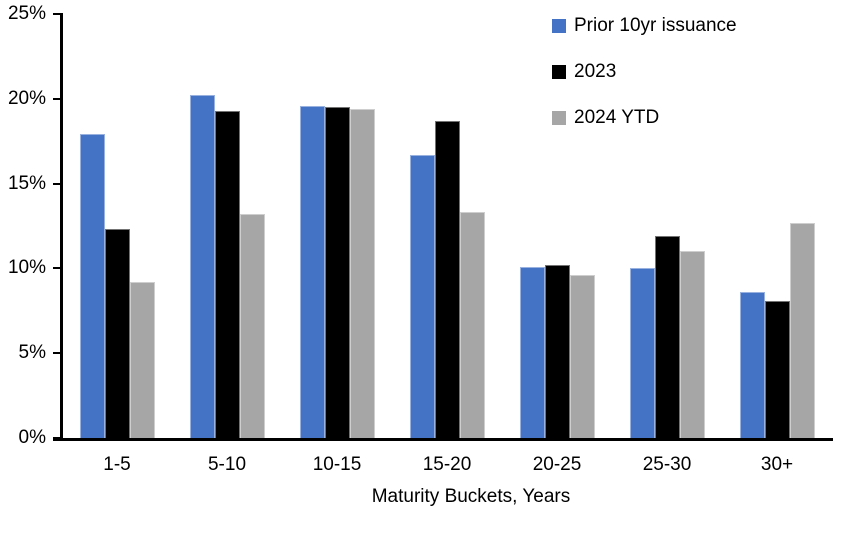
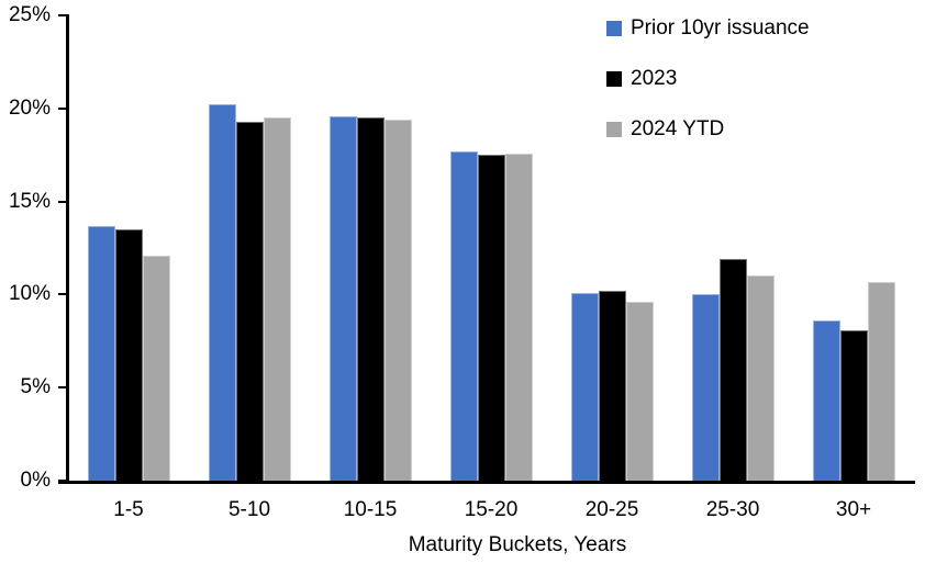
Prior 10yr issuance/1-5: 17.9% -> 13.7%
2023/1-5: 12.3% -> 13.5%
2024 YTD/1-5: 9.2% -> 12.1%
2024 YTD/5-10: 13.2% -> 19.5%
Prior 10yr issuance/15-20: 16.7% -> 17.7%
2023/15-20: 18.7% -> 17.5%
2024 YTD/15-20: 13.3% -> 17.6%
2024 YTD/30+: 12.7% -> 10.7%
